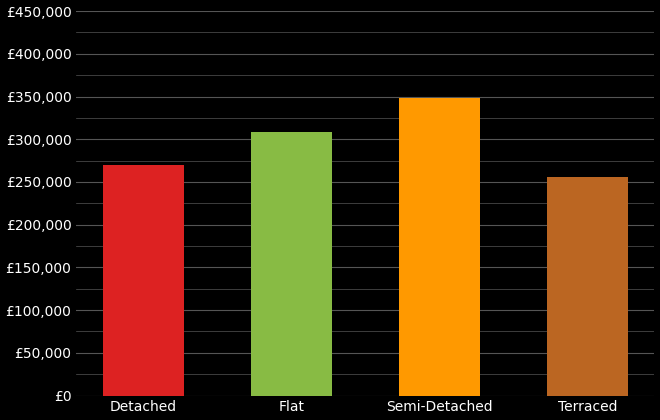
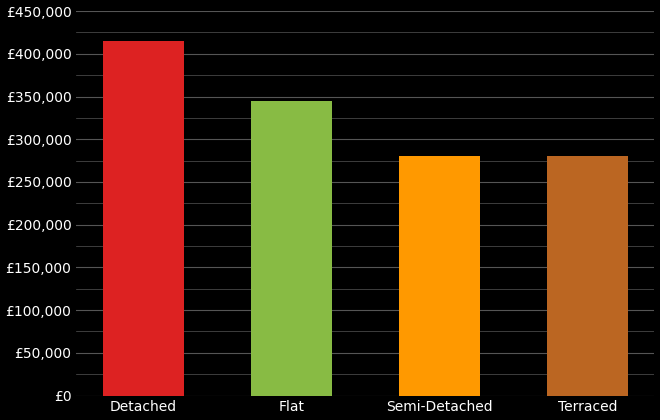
Detached: £270,000 -> £415,000
Flat: £308,000 -> £345,000
Semi-Detached: £348,000 -> £280,000
Terraced: £256,000 -> £280,000
